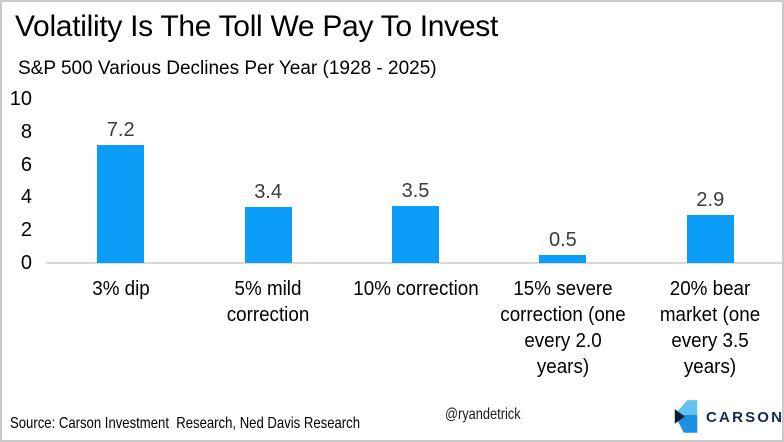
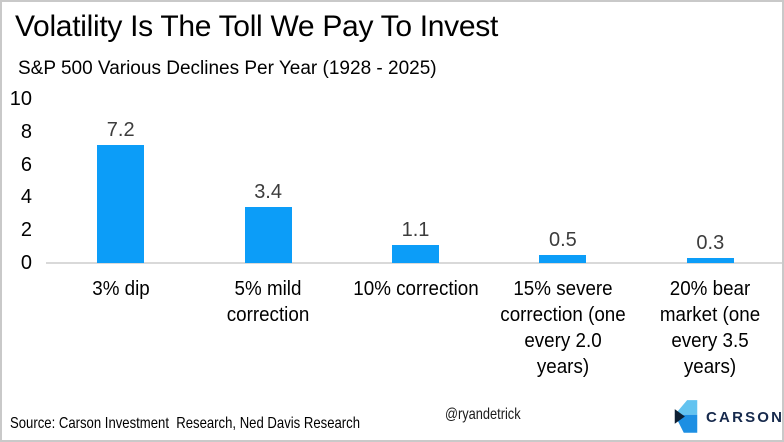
10% correction: 3.5 -> 1.1
20% bear market (one every 3.5 years): 2.9 -> 0.3
